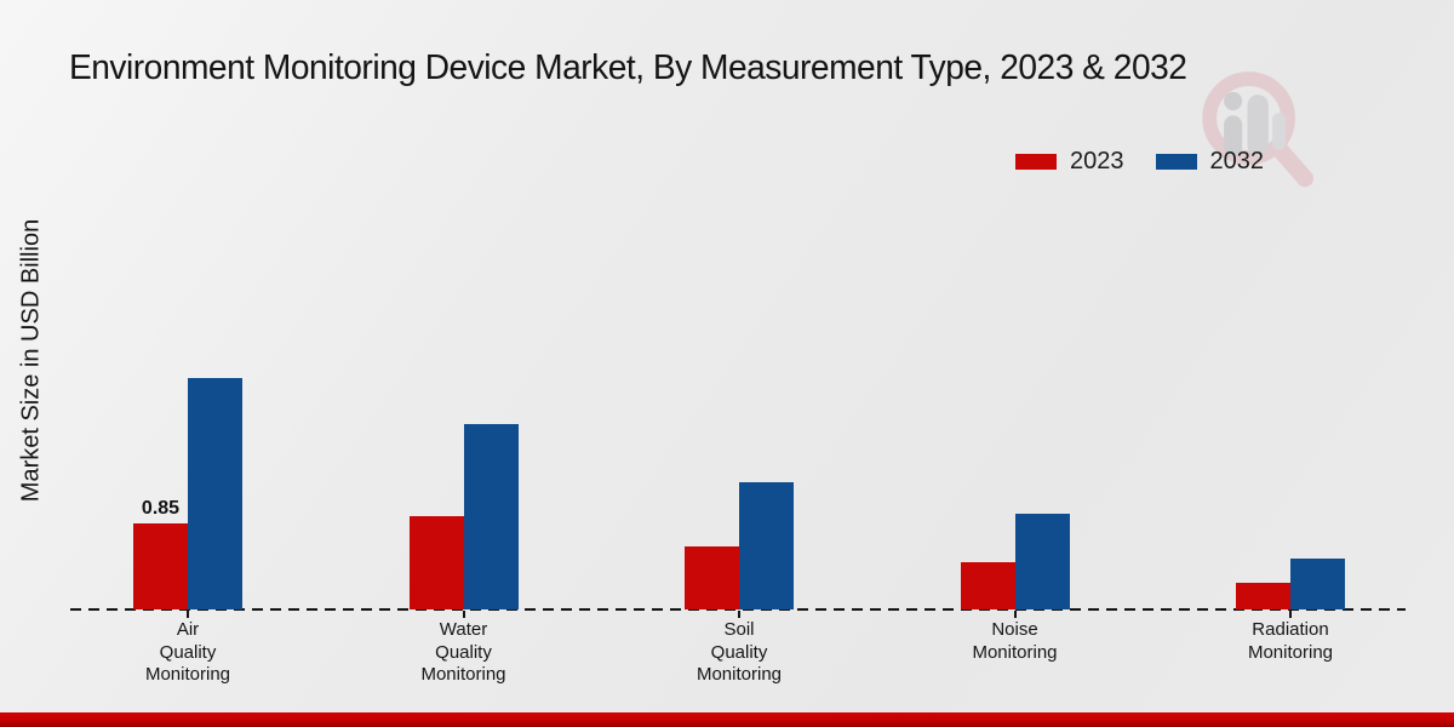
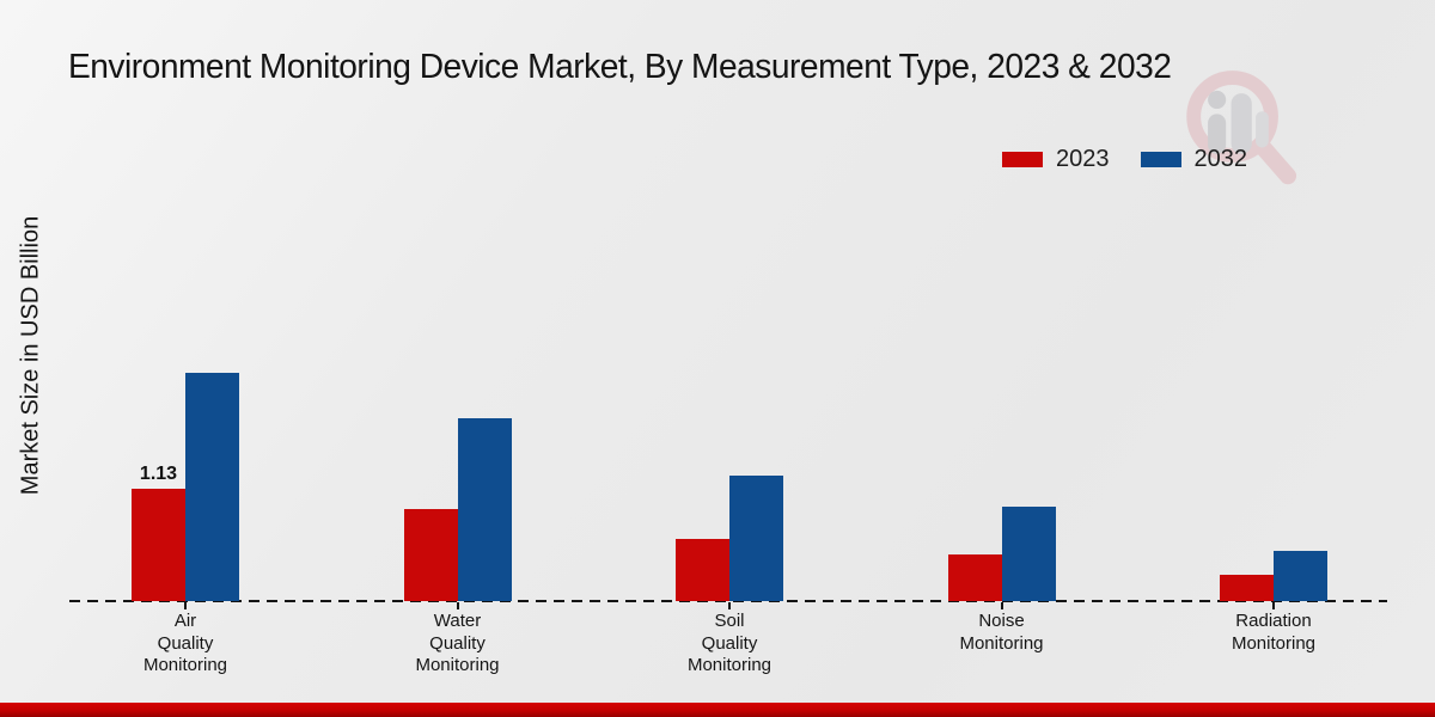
2023/Air Quality Monitoring: 0.85 -> 1.13
